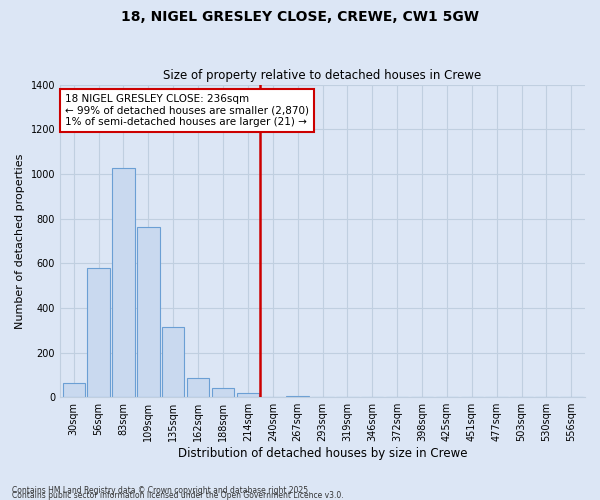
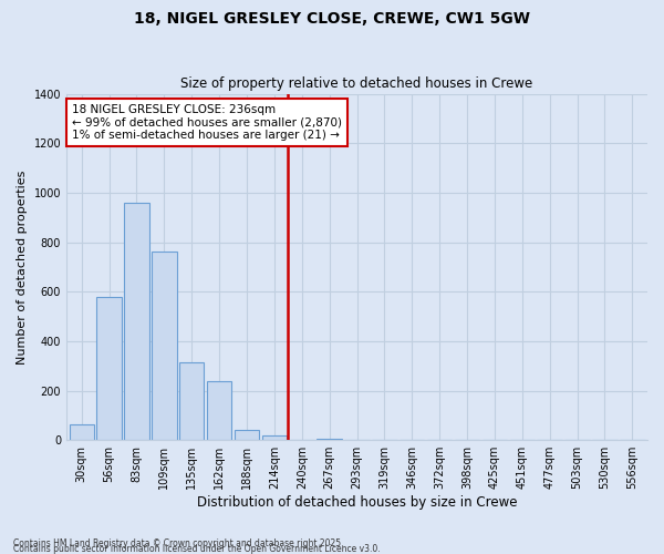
83sqm: 1025 -> 960
162sqm: 85 -> 240
